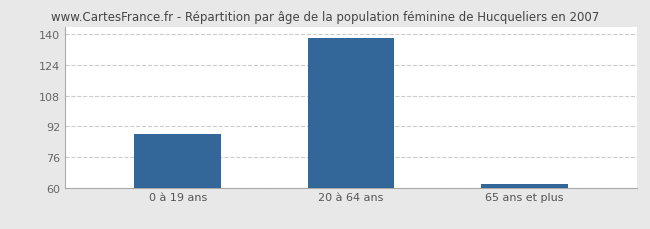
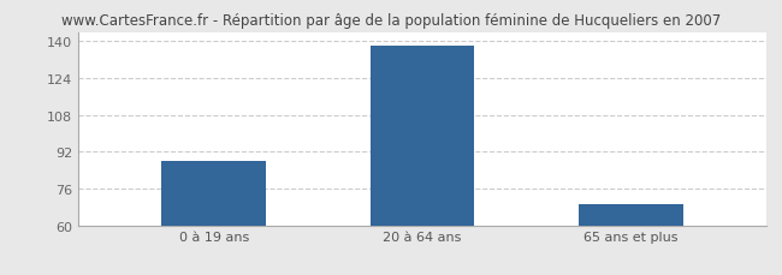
65 ans et plus: 62 -> 69
